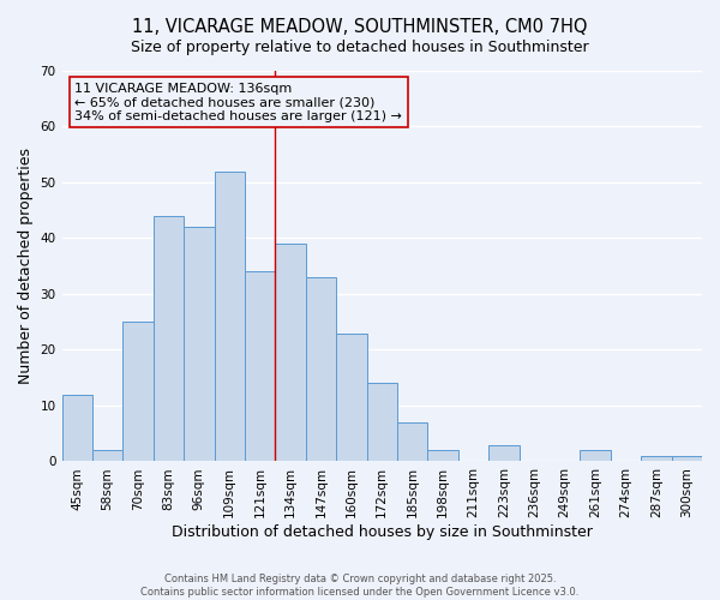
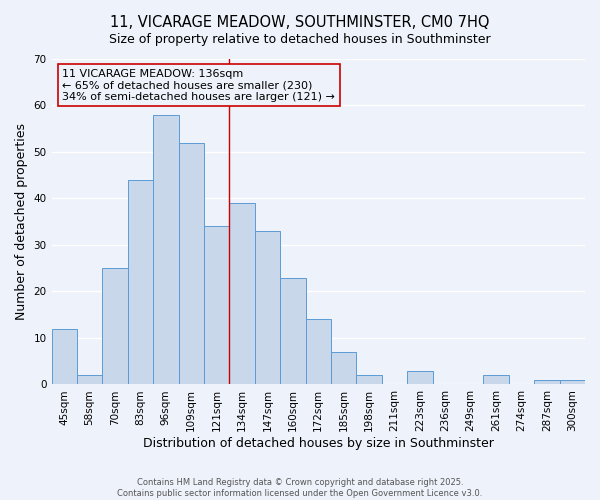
96sqm: 42 -> 58
